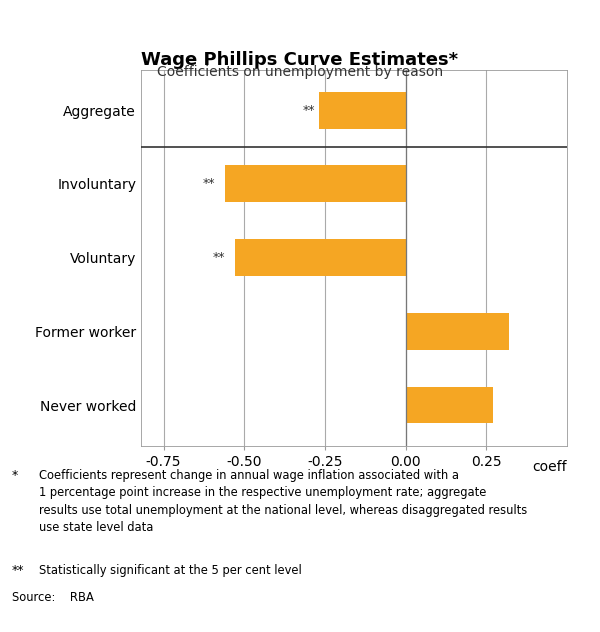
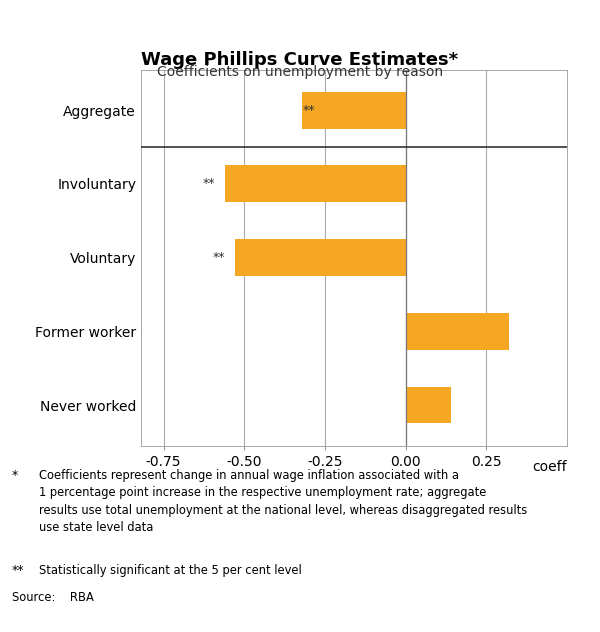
Aggregate: -0.27 -> -0.32
Never worked: 0.27 -> 0.14
